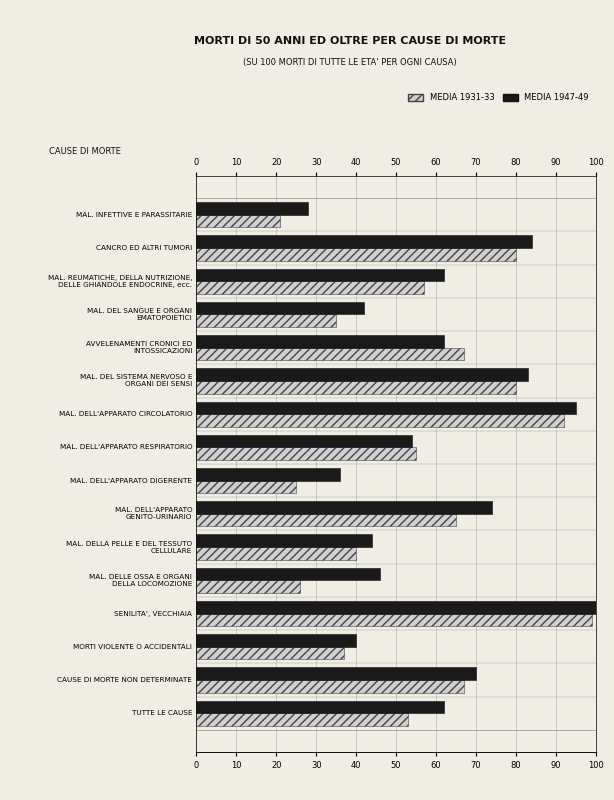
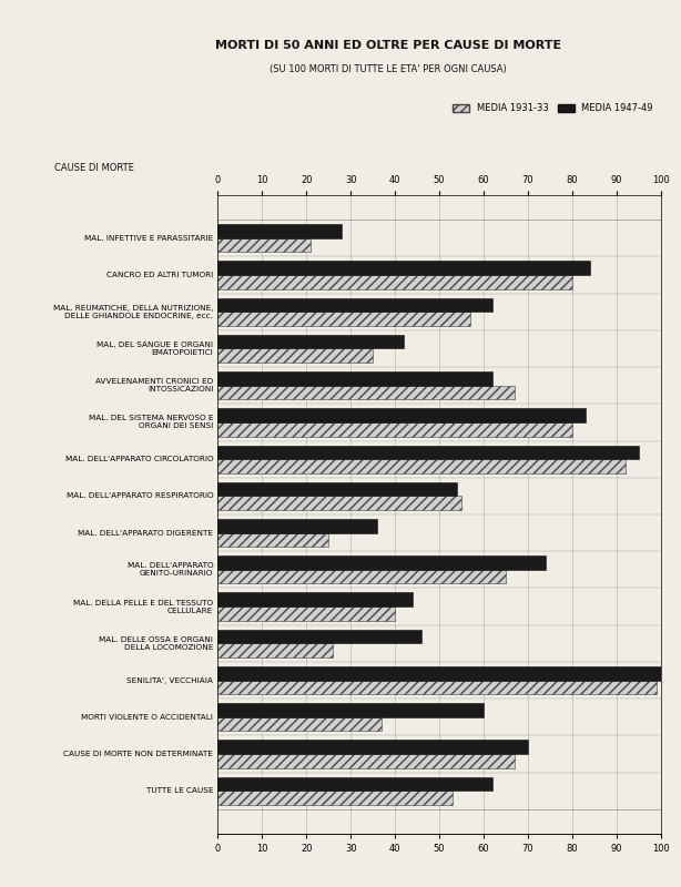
MEDIA 1947-49/MORTI VIOLENTE O ACCIDENTALI: 40 -> 60
